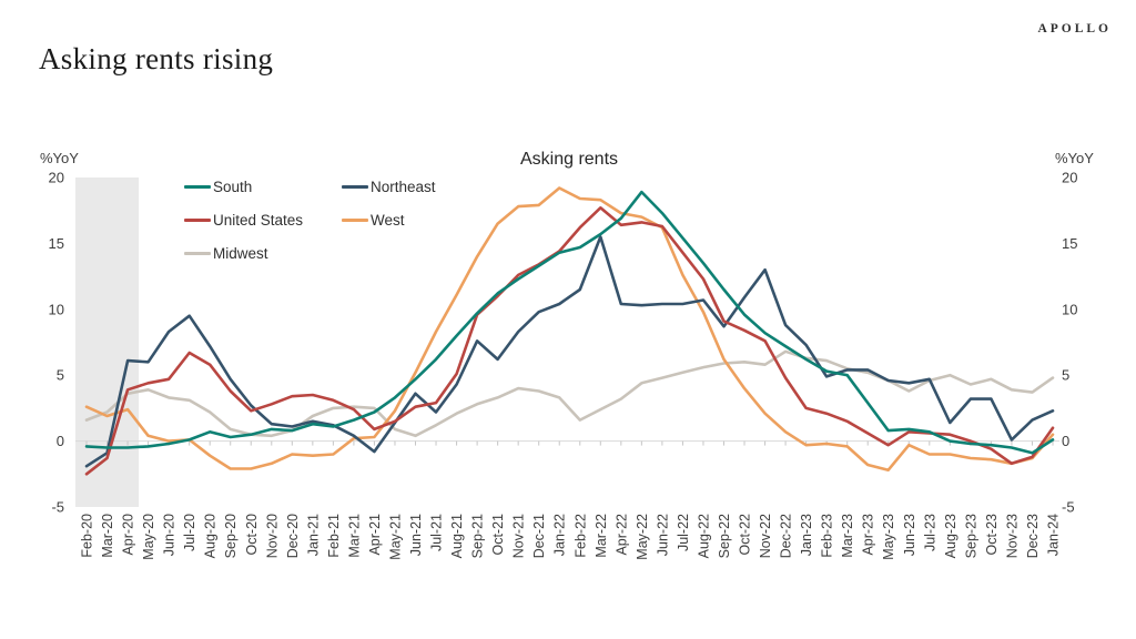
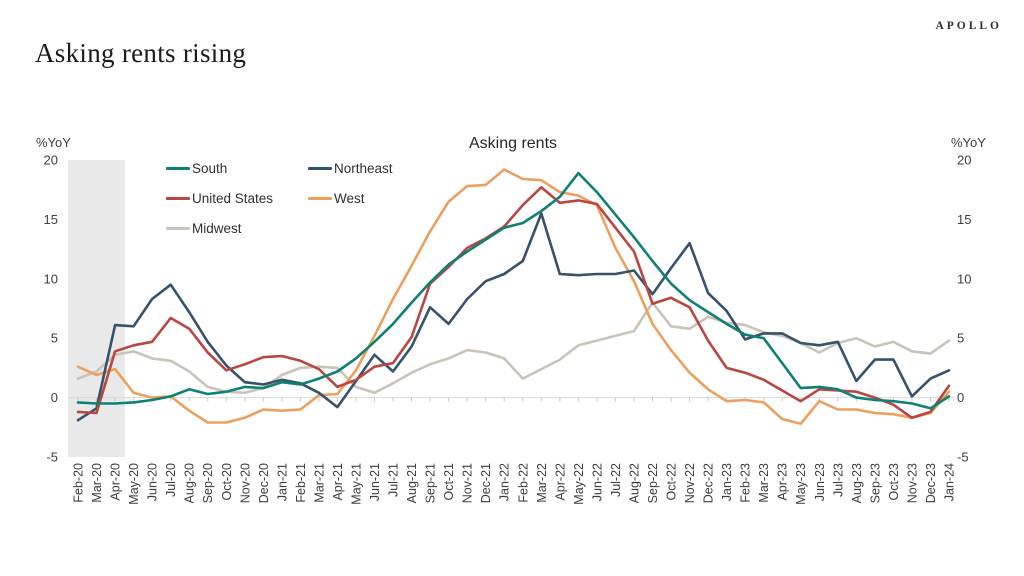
United States/Feb-20: -2.5 -> -1.2
United States/Sep-22: 9.1 -> 7.9
Midwest/Sep-22: 5.9 -> 8.0
